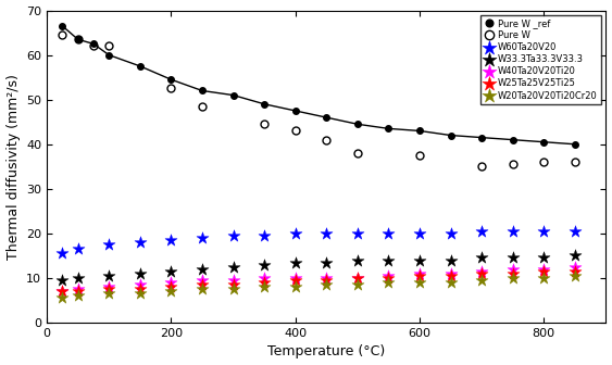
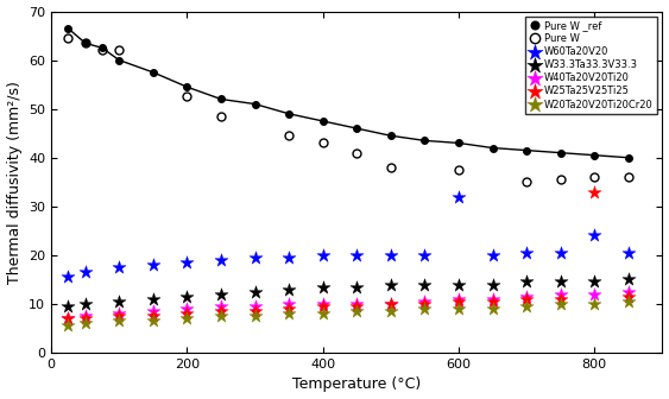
W60Ta20V20/600: 20.0 -> 32.0
W60Ta20V20/800: 20.5 -> 24.0
W25Ta25V25Ti25/800: 11.5 -> 33.0
